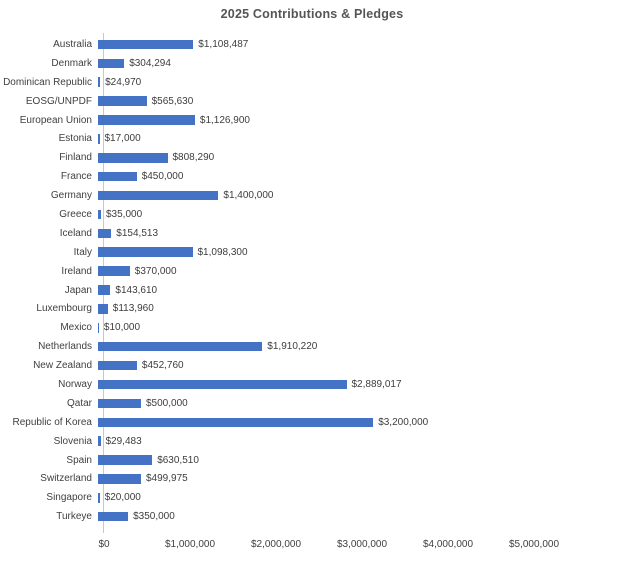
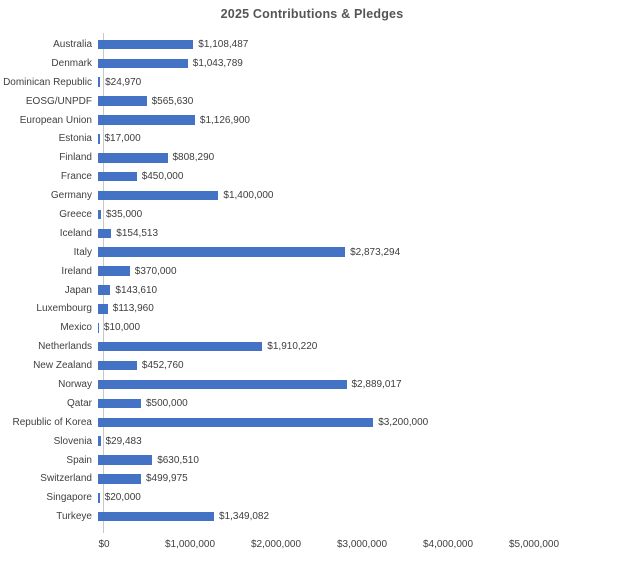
Denmark: $304,294 -> $1,043,789
Italy: $1,098,300 -> $2,873,294
Turkeye: $350,000 -> $1,349,082
